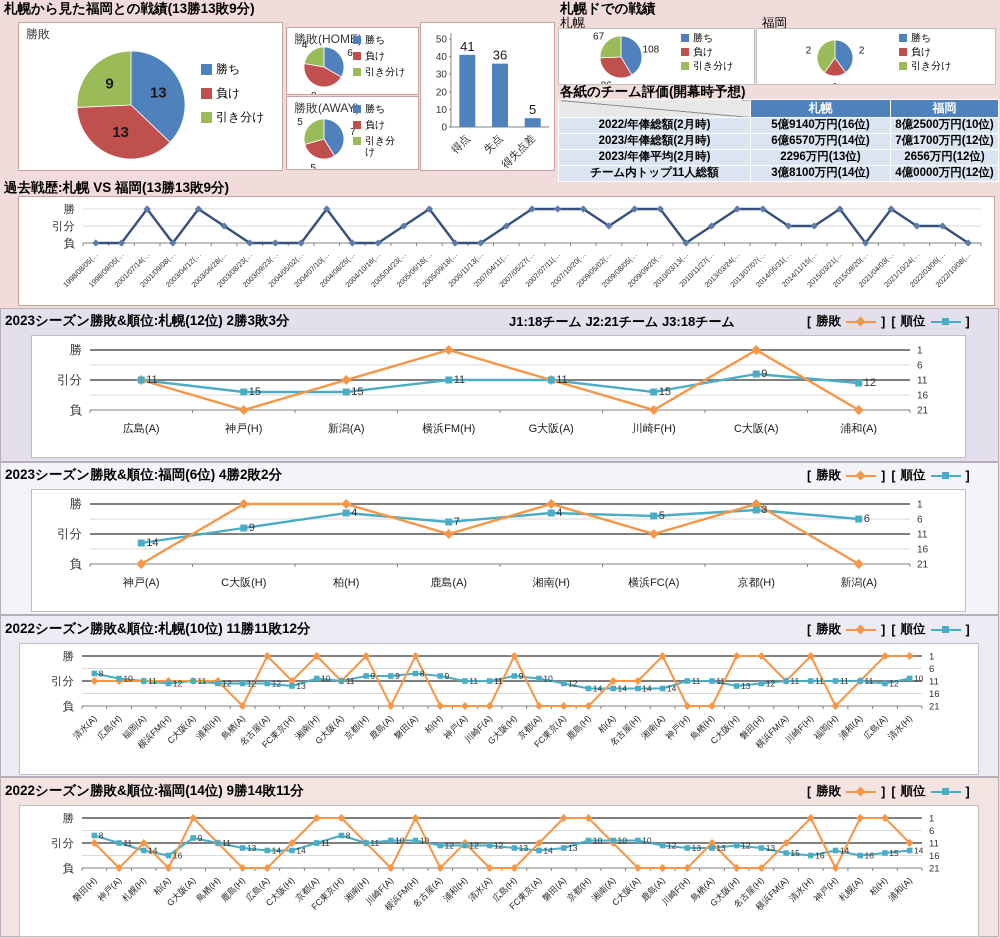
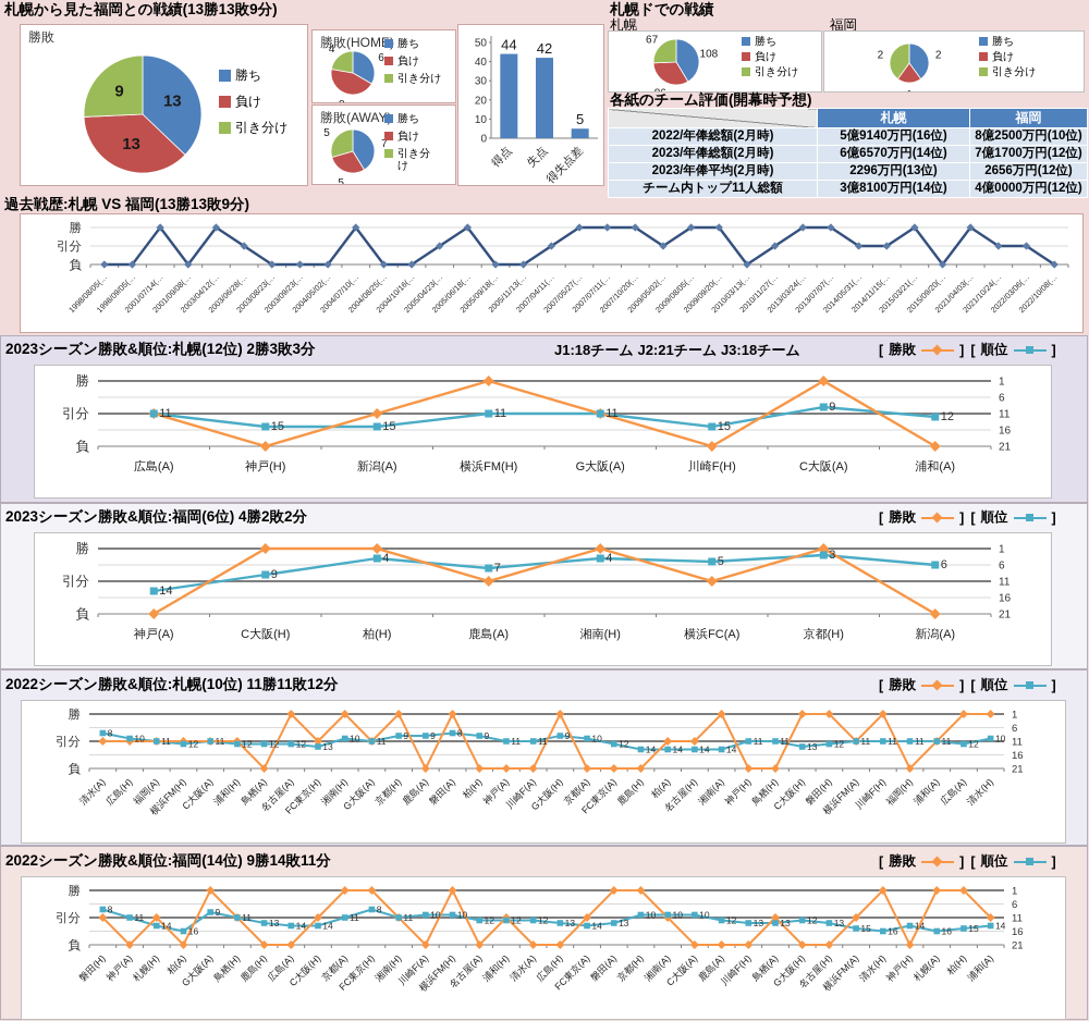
得点: 41 -> 44
失点: 36 -> 42
